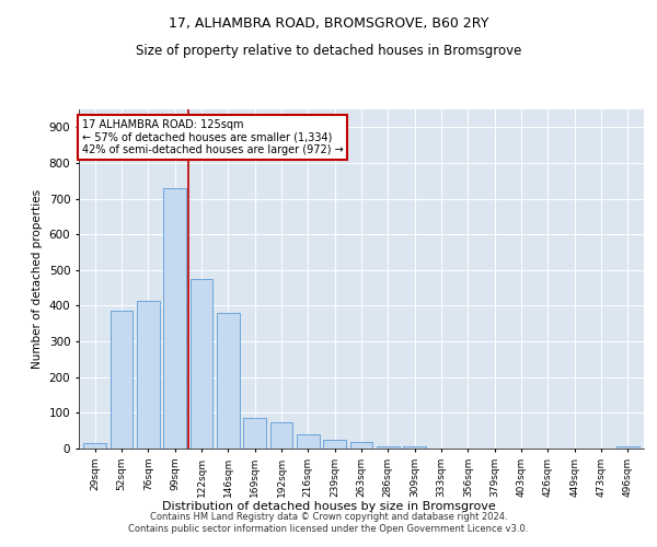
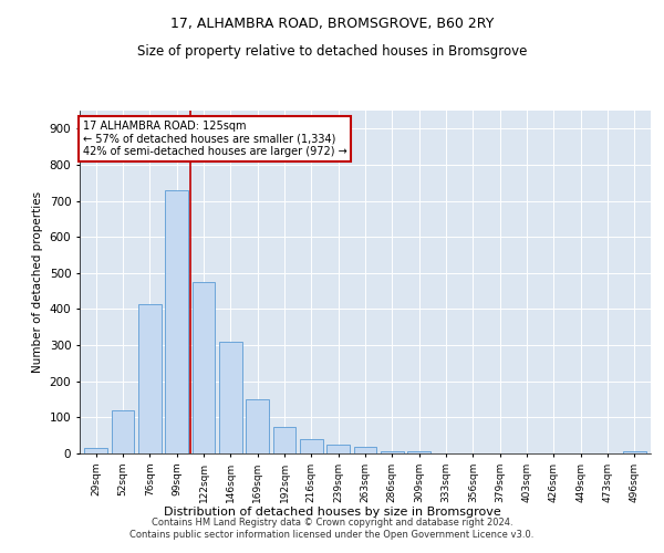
52sqm: 385 -> 120
146sqm: 380 -> 310
169sqm: 85 -> 150
